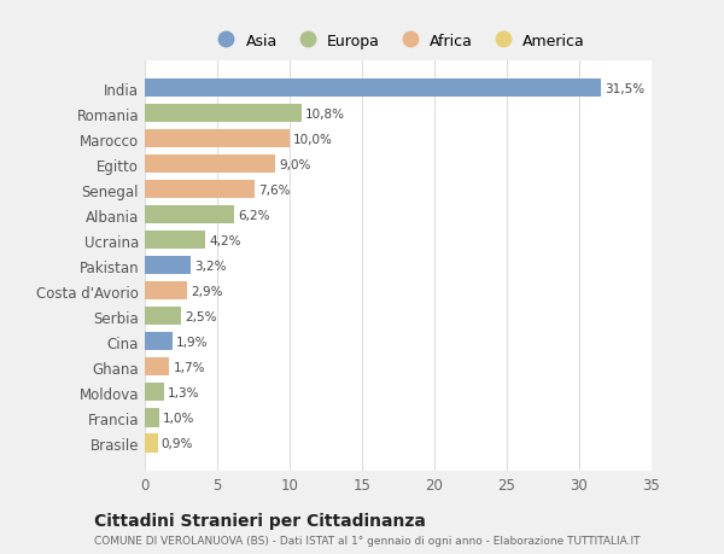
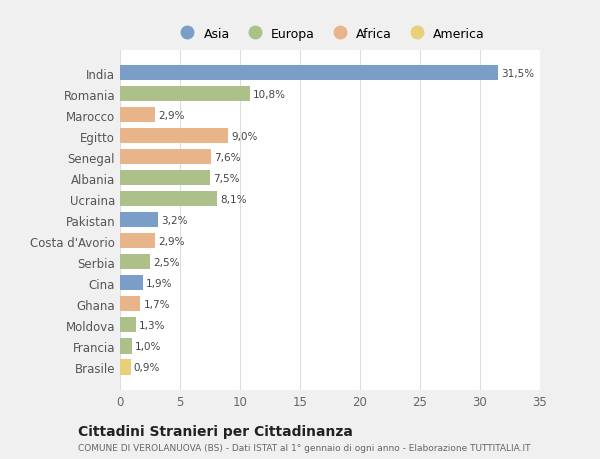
Marocco: 10,0% -> 2,9%
Albania: 6,2% -> 7,5%
Ucraina: 4,2% -> 8,1%
